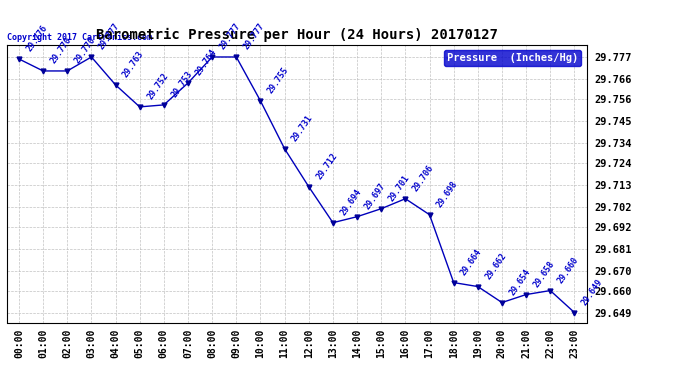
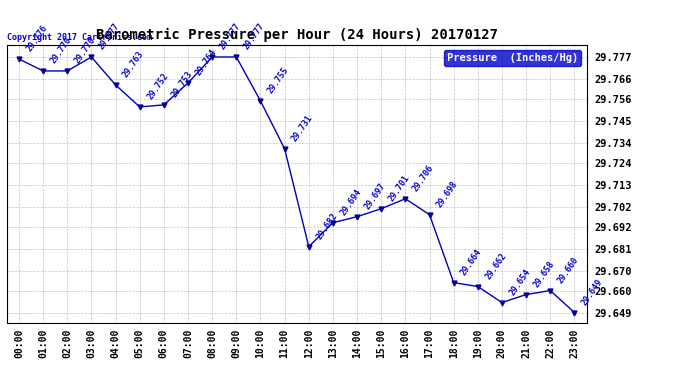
12:00: 29.712 -> 29.682
